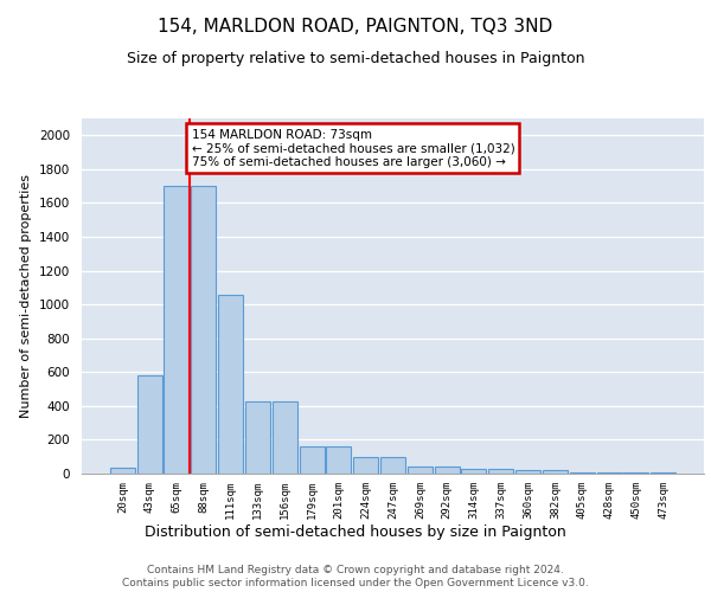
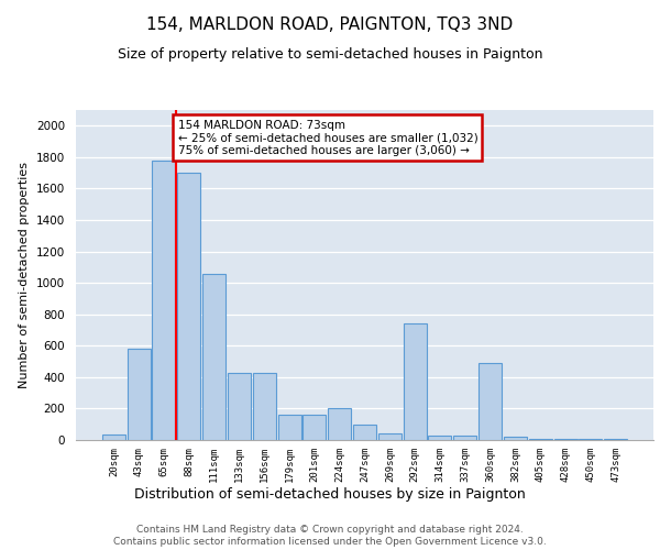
65sqm: 1700 -> 1780
224sqm: 100 -> 200
292sqm: 40 -> 740
360sqm: 20 -> 490
